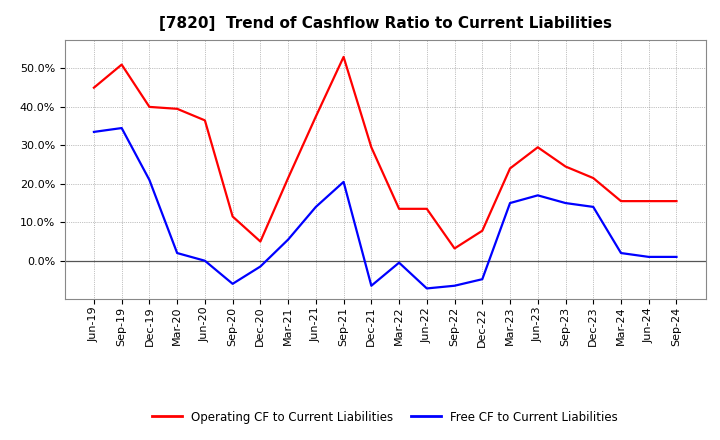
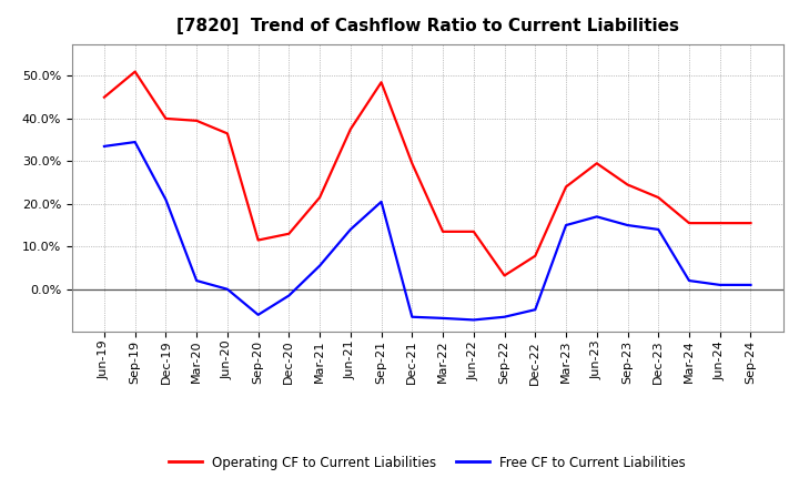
Operating CF to Current Liabilities/Dec-20: 5.0% -> 13.0%
Operating CF to Current Liabilities/Sep-21: 53.0% -> 48.5%
Free CF to Current Liabilities/Mar-22: -0.5% -> -6.8%
